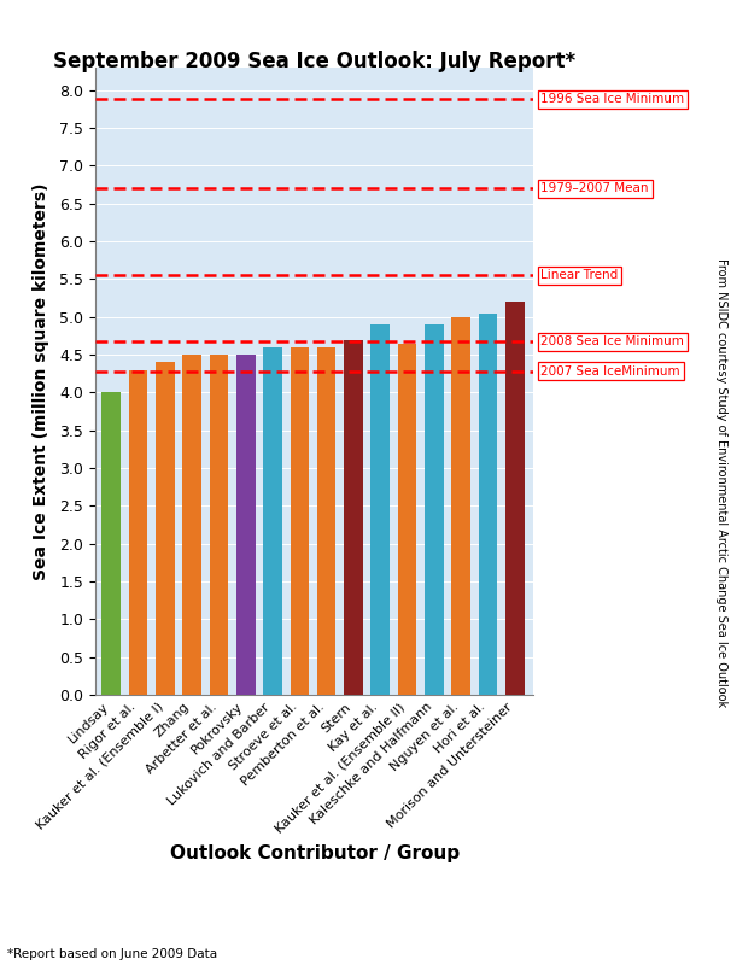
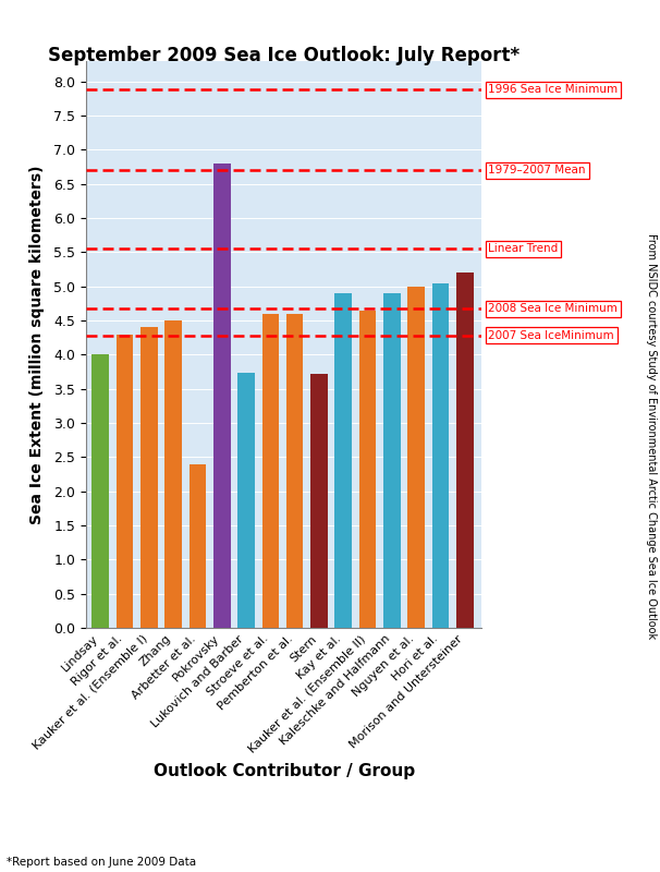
Arbetter et al.: 4.50 -> 2.40
Pokrovsky: 4.50 -> 6.80
Lukovich and Barber: 4.60 -> 3.74
Stern: 4.70 -> 3.72
